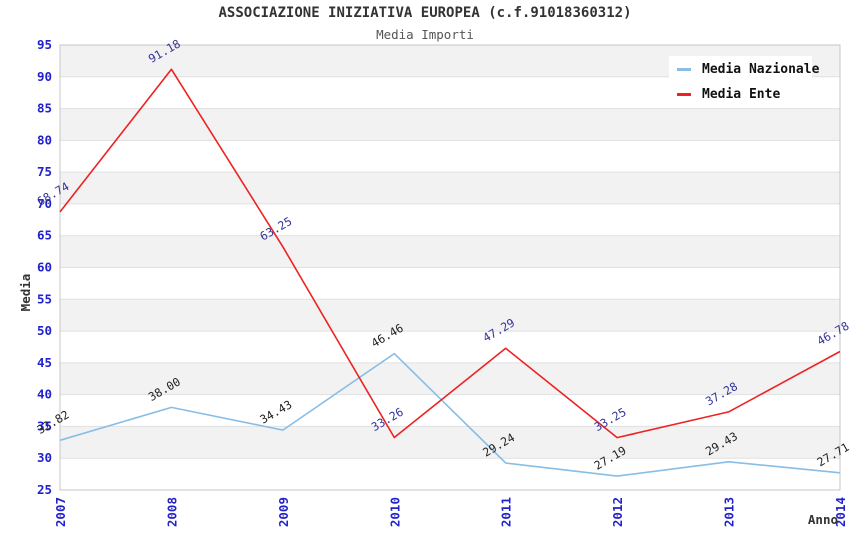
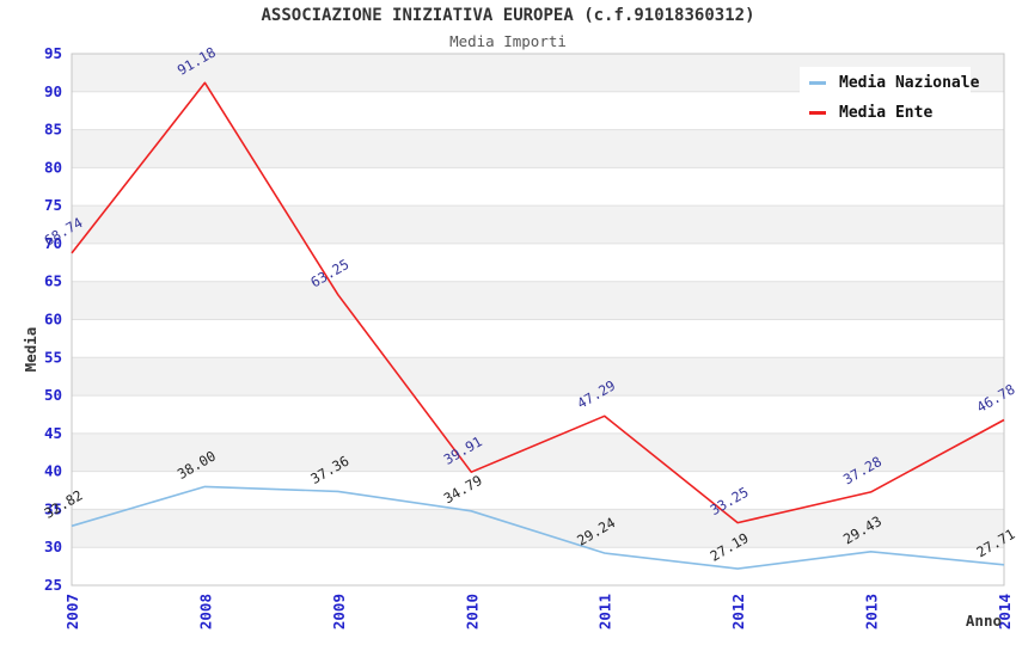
Media Nazionale/2009: 34.43 -> 37.36
Media Nazionale/2010: 46.46 -> 34.79
Media Ente/2010: 33.26 -> 39.91
